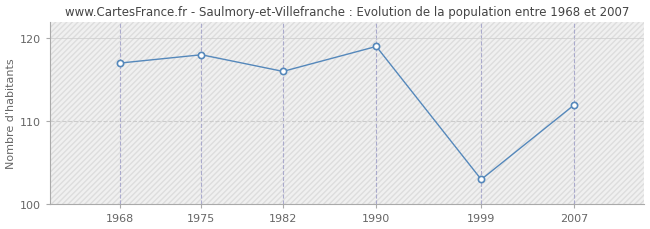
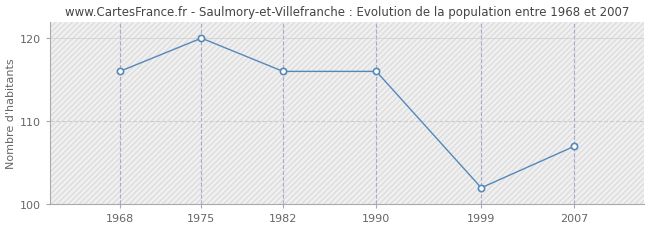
1968: 117 -> 116
1975: 118 -> 120
1990: 119 -> 116
1999: 103 -> 102
2007: 112 -> 107
